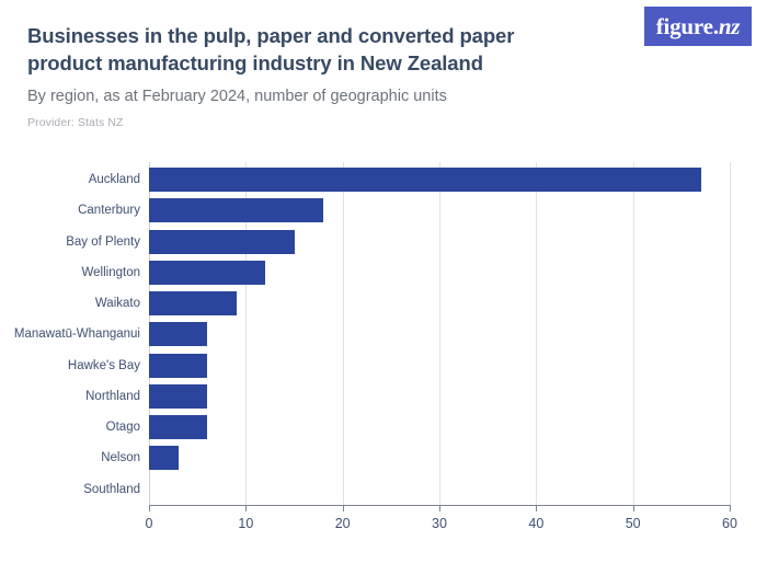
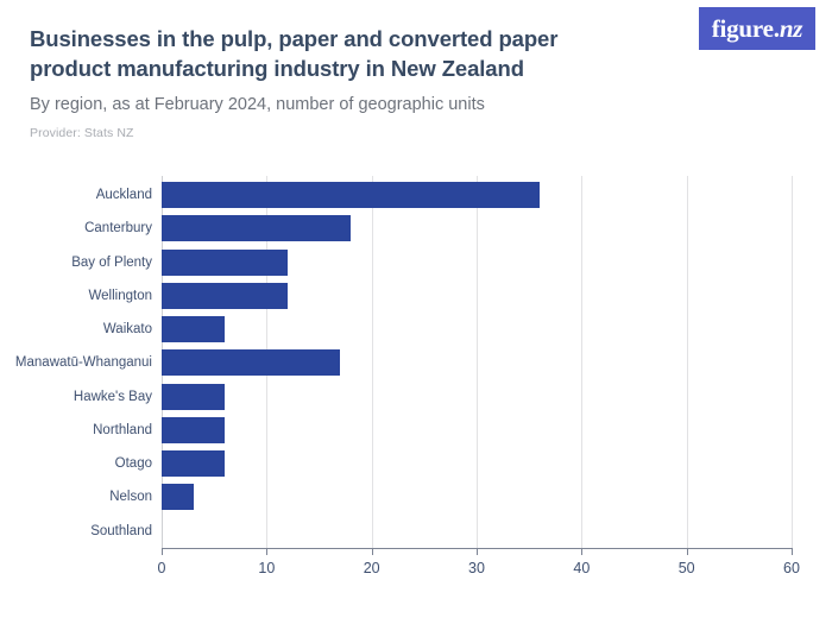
Auckland: 57 -> 36
Bay of Plenty: 15 -> 12
Waikato: 9 -> 6
Manawatū-Whanganui: 6 -> 17
